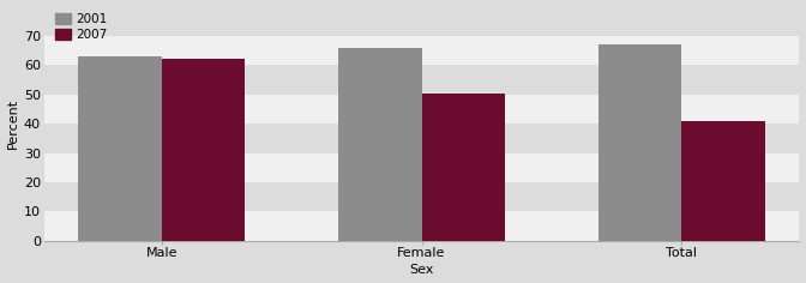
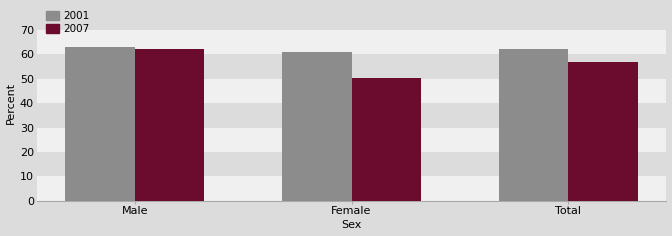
2001/Female: 66 -> 61
2001/Total: 67 -> 62
2007/Total: 41.0 -> 57.0
